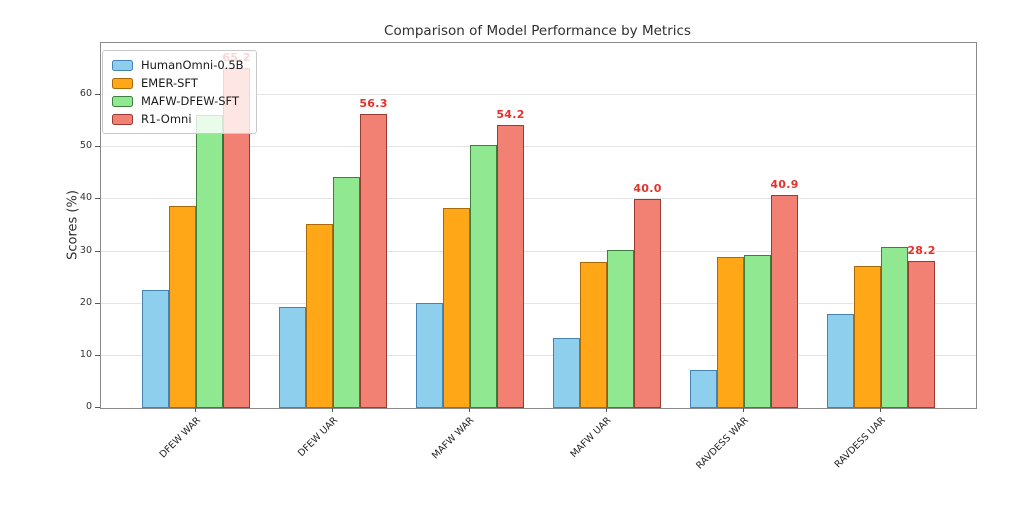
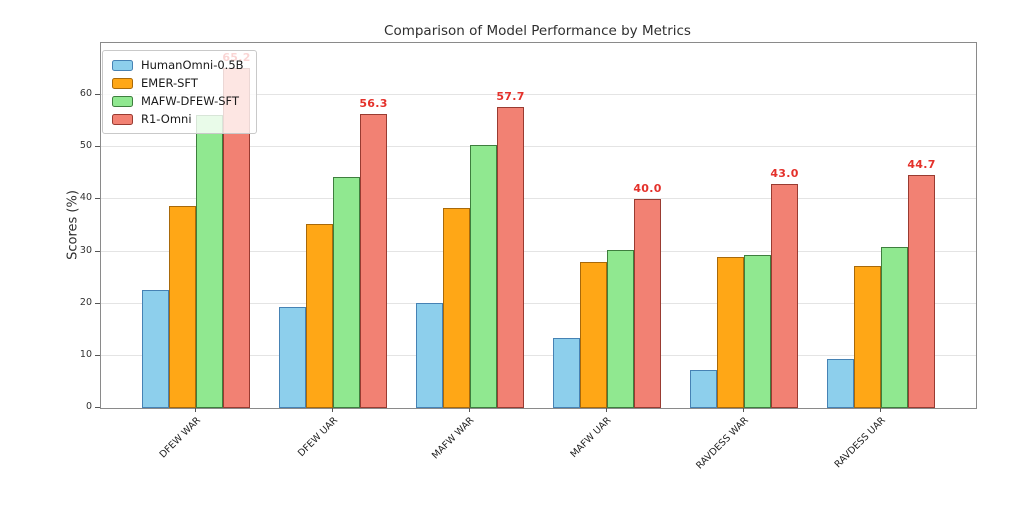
R1-Omni/MAFW WAR: 54.2 -> 57.7
R1-Omni/RAVDESS WAR: 40.9 -> 43.0
HumanOmni-0.5B/RAVDESS UAR: 18 -> 9
R1-Omni/RAVDESS UAR: 28.2 -> 44.7
